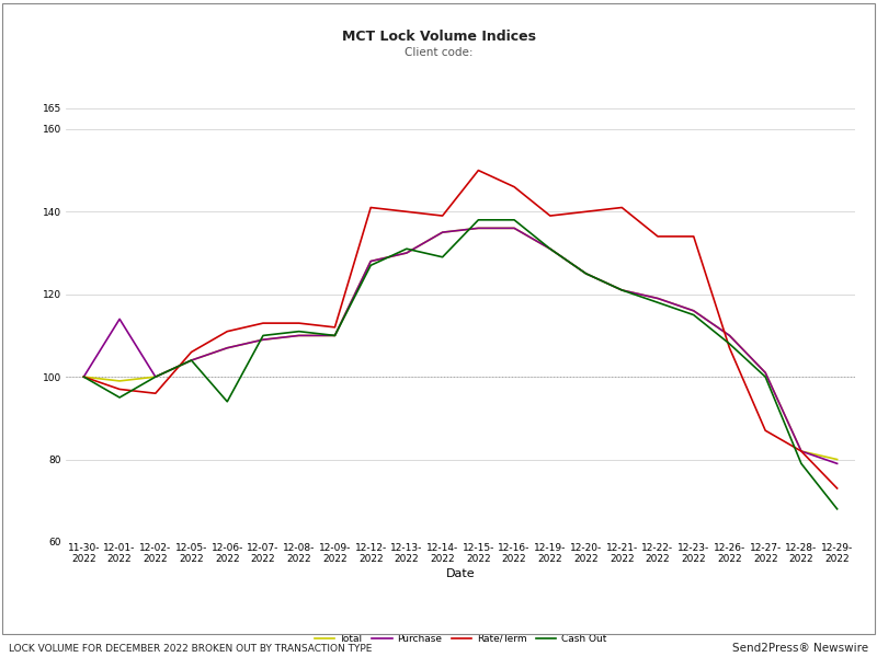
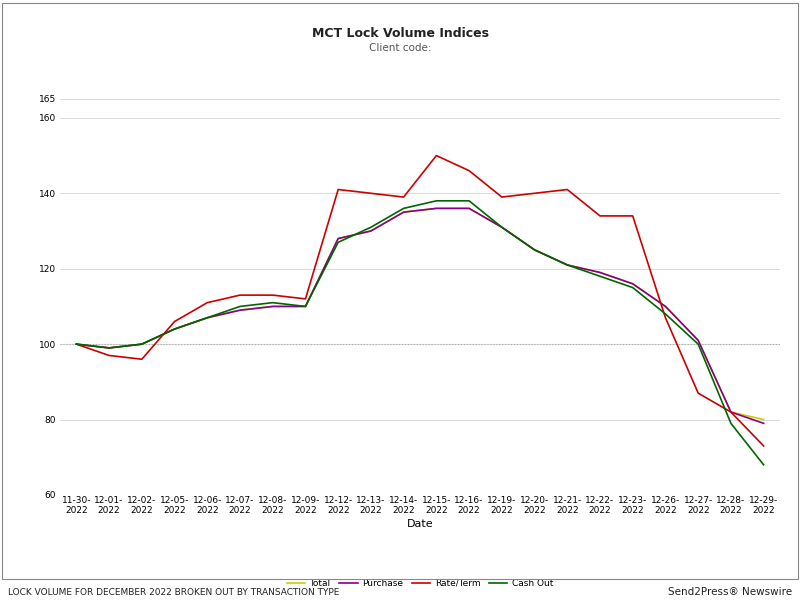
Purchase/12-01- 2022: 114 -> 99
Cash Out/12-01- 2022: 95 -> 99
Cash Out/12-06- 2022: 94 -> 107
Cash Out/12-14- 2022: 129 -> 136
